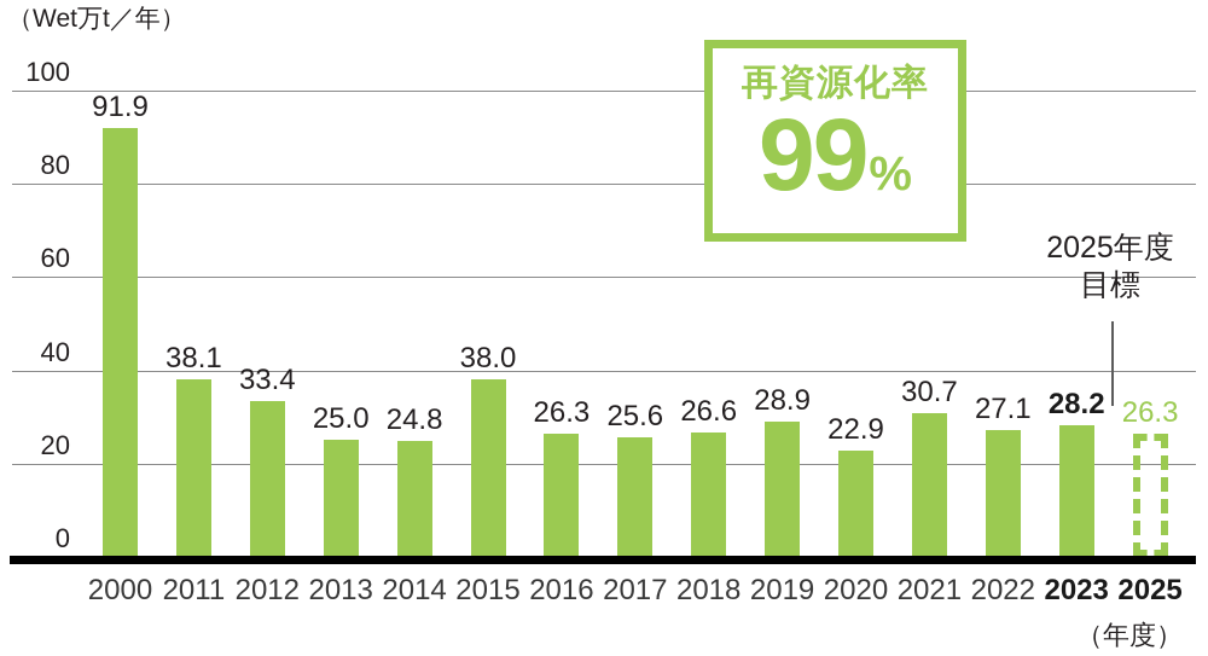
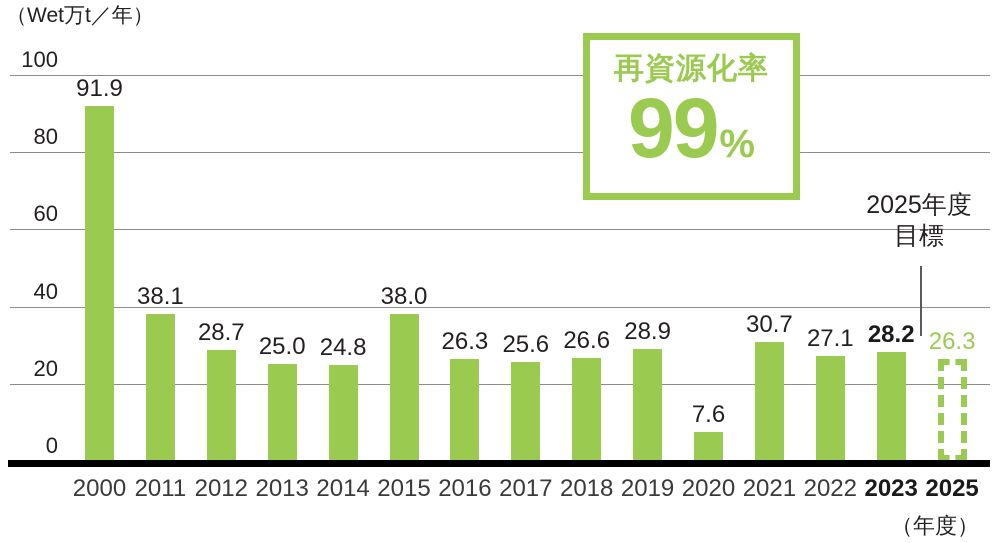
2012: 33.4 -> 28.7
2020: 22.9 -> 7.6
